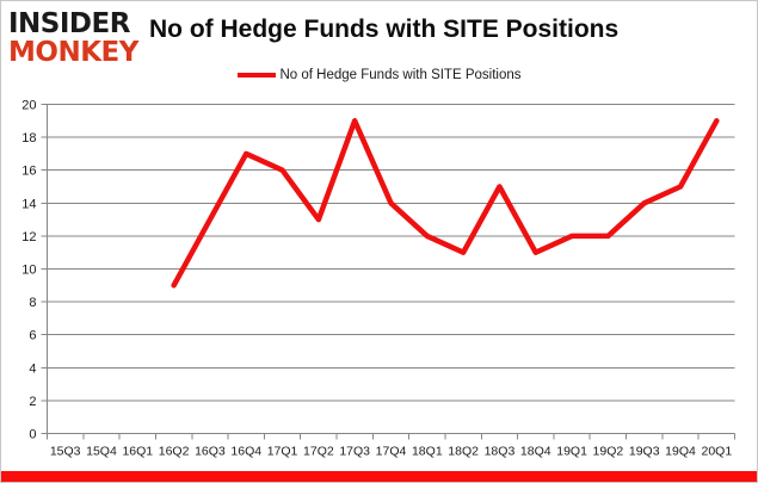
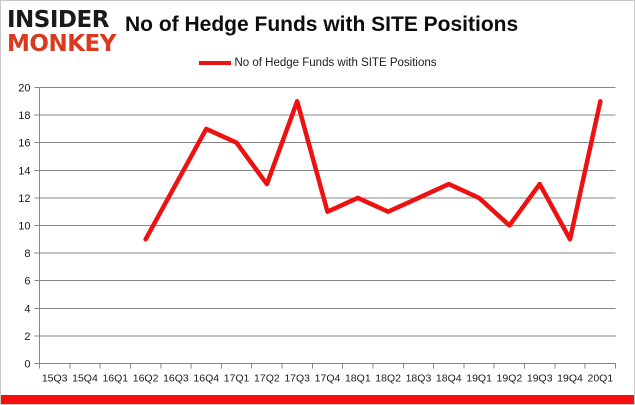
17Q4: 14 -> 11
18Q3: 15 -> 12
18Q4: 11 -> 13
19Q2: 12 -> 10
19Q3: 14 -> 13
19Q4: 15 -> 9
